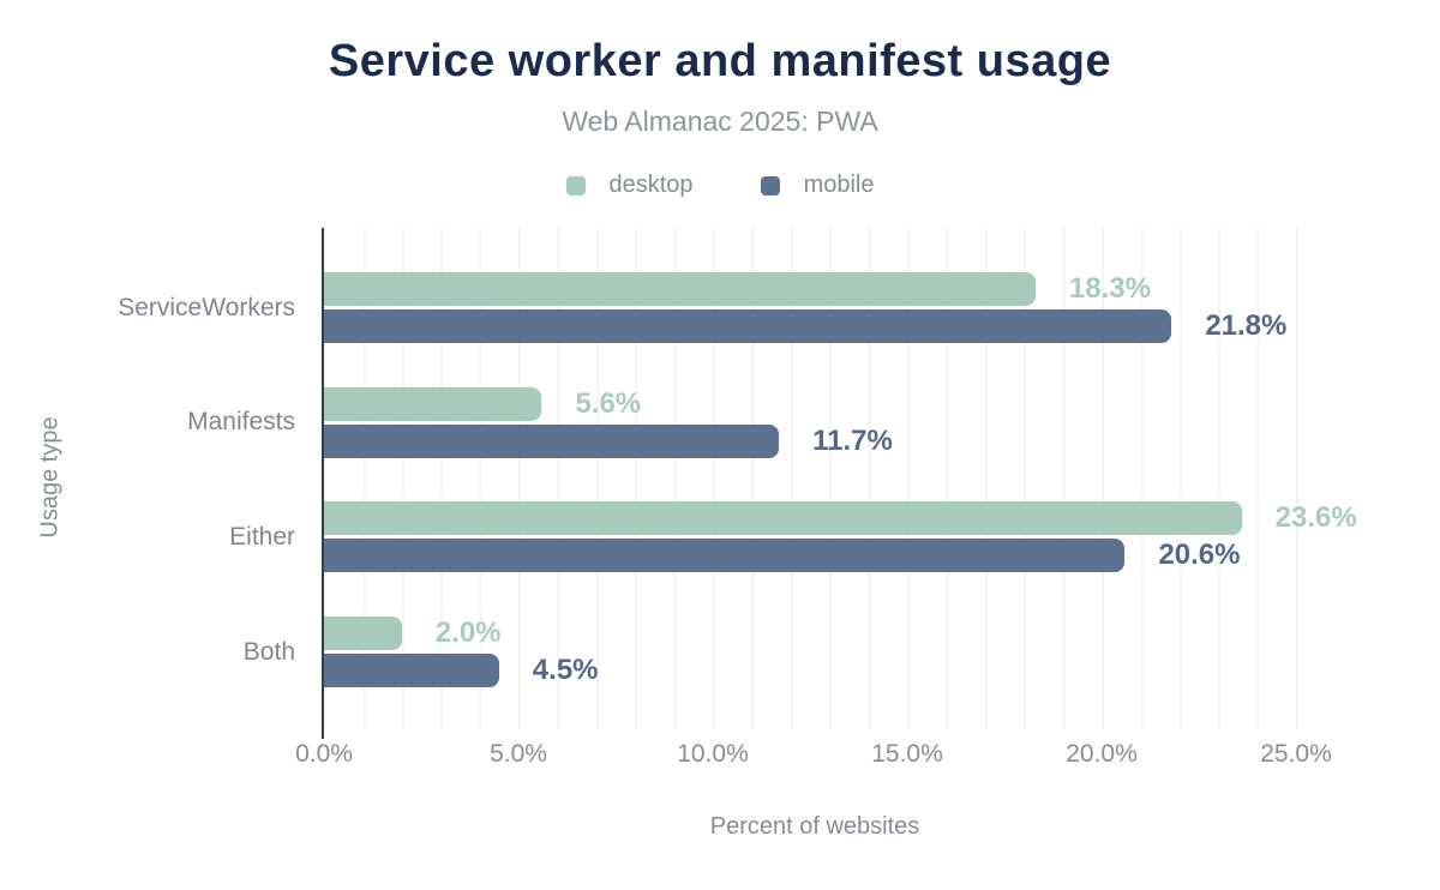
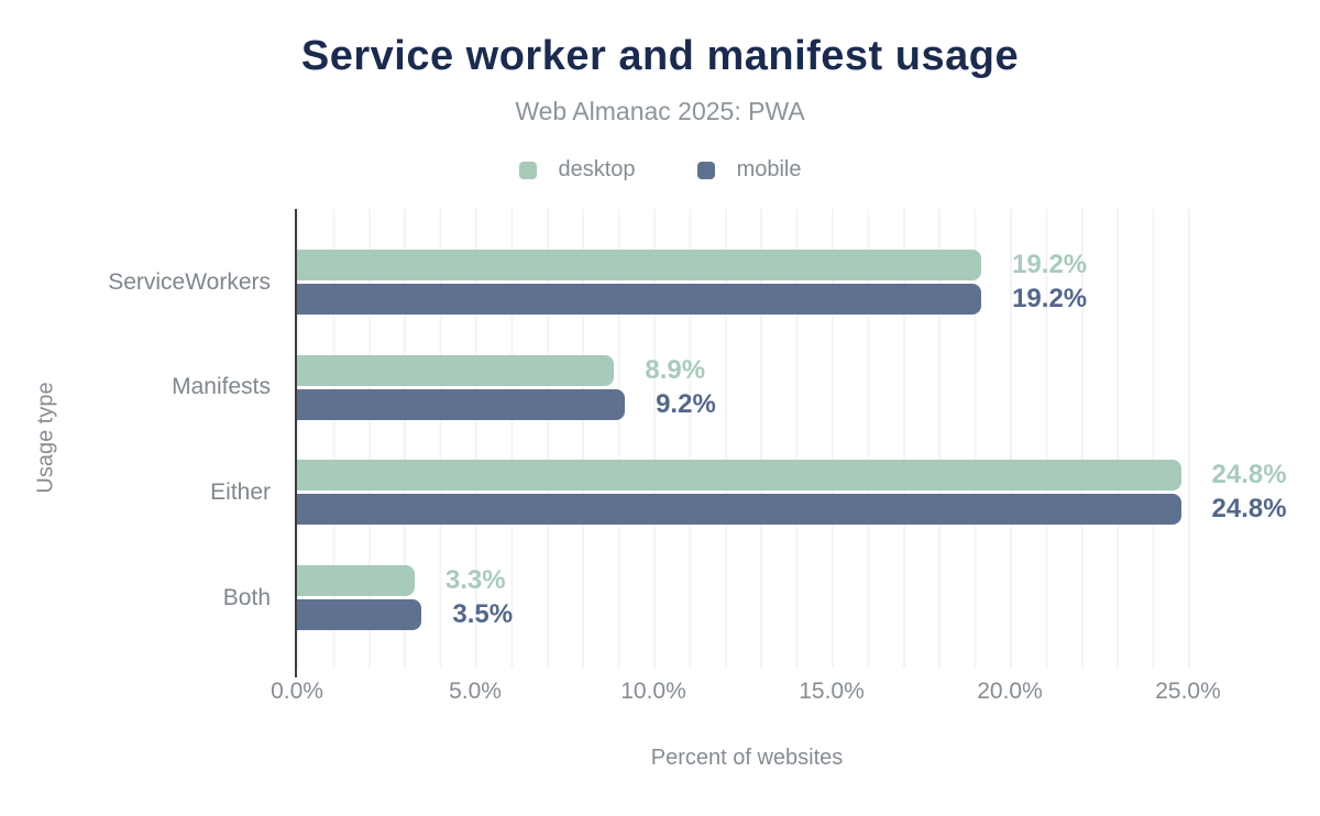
desktop/ServiceWorkers: 18.3% -> 19.2%
mobile/ServiceWorkers: 21.8% -> 19.2%
desktop/Manifests: 5.6% -> 8.9%
mobile/Manifests: 11.7% -> 9.2%
desktop/Either: 23.6% -> 24.8%
mobile/Either: 20.6% -> 24.8%
desktop/Both: 2.0% -> 3.3%
mobile/Both: 4.5% -> 3.5%
